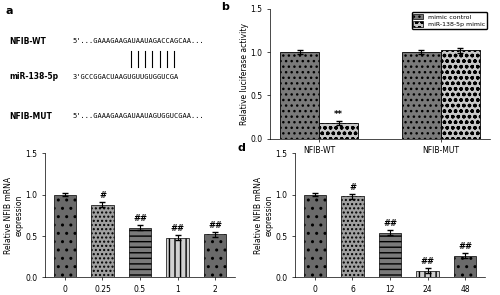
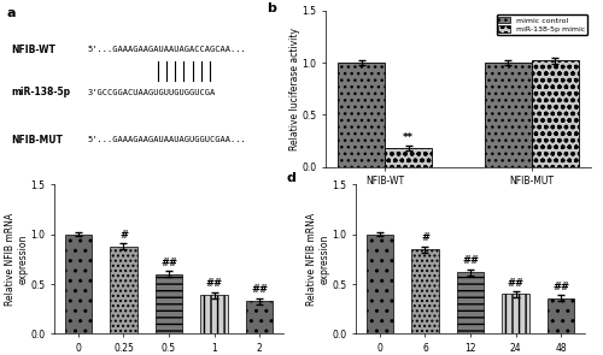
1: 0.48 -> 0.39
2: 0.52 -> 0.33
6: 0.98 -> 0.85
12: 0.54 -> 0.62
24: 0.08 -> 0.40
48: 0.26 -> 0.36
